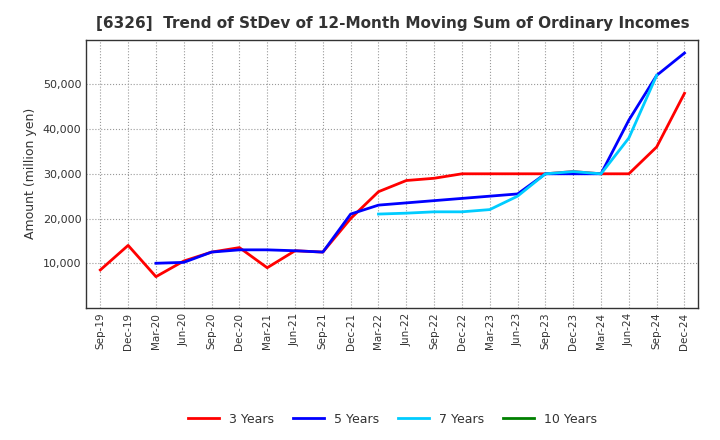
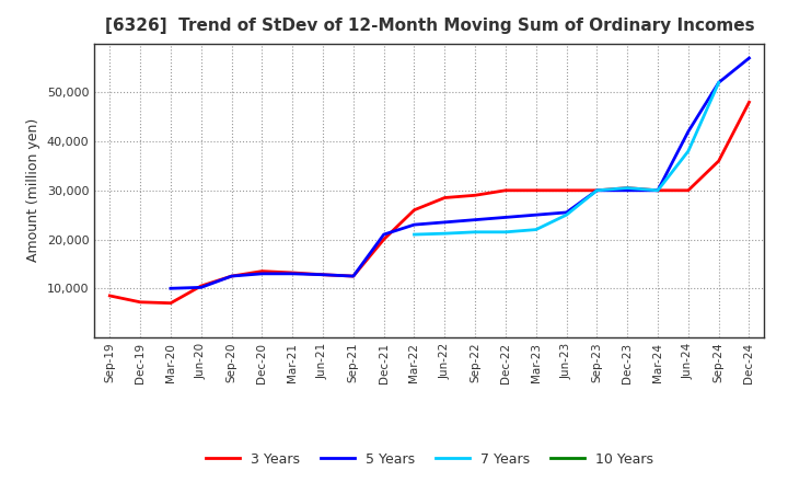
3 Years/Dec-19: 14,000 -> 7,200
3 Years/Mar-21: 9,000 -> 13,200
